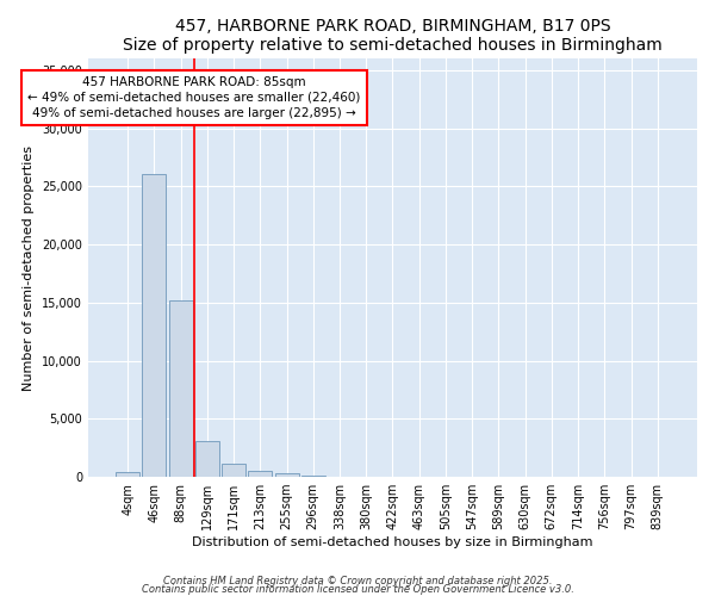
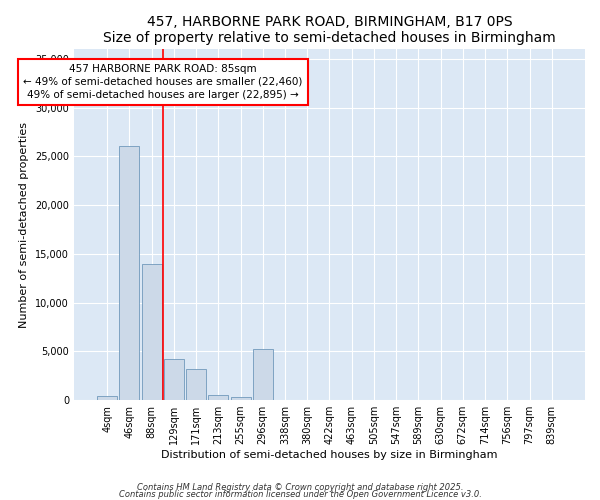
88sqm: 15,200 -> 14,000
129sqm: 3,100 -> 4,200
171sqm: 1,200 -> 3,200
296sqm: 100 -> 5,200
